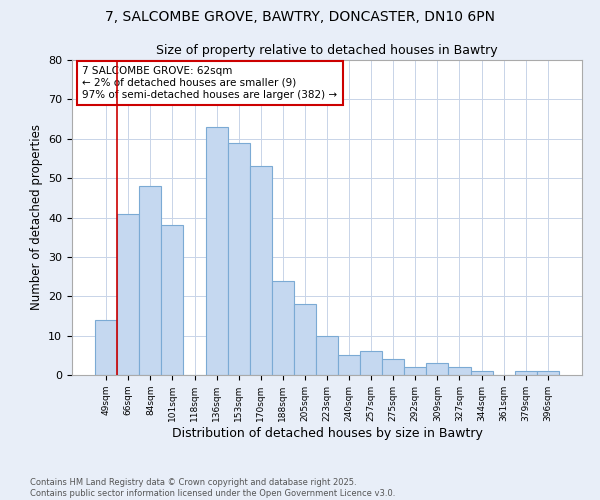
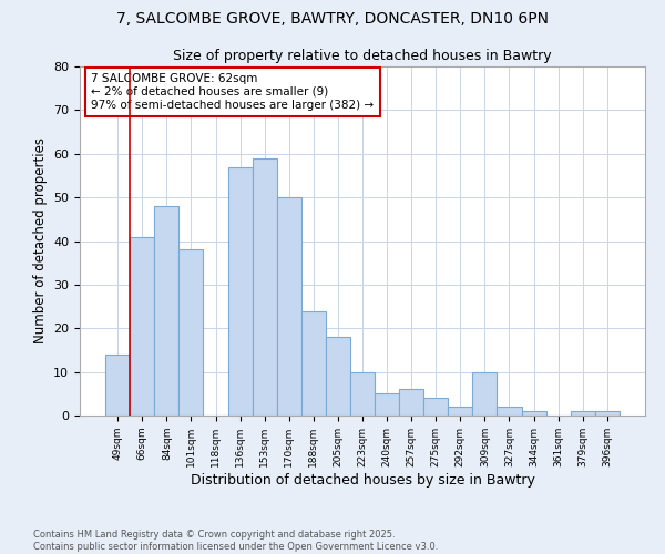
136sqm: 63 -> 57
170sqm: 53 -> 50
309sqm: 3 -> 10
